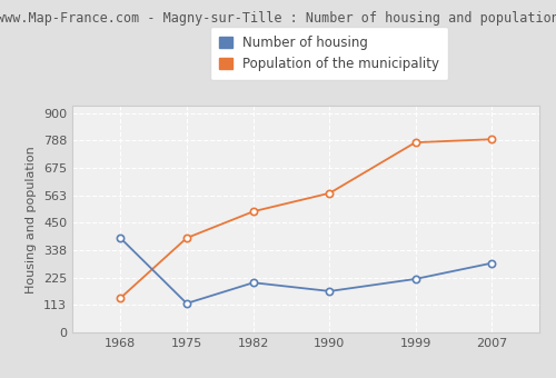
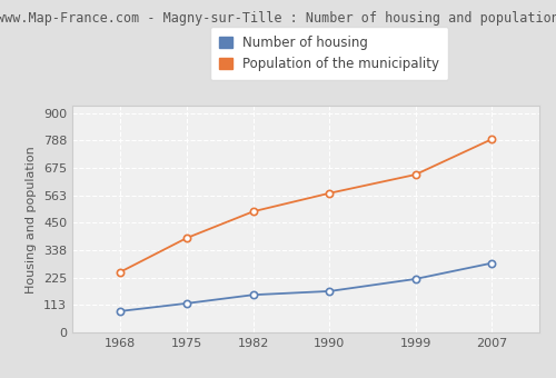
Number of housing/1968: 390 -> 88
Population of the municipality/1968: 140 -> 248
Number of housing/1982: 205 -> 155
Population of the municipality/1999: 780 -> 648
